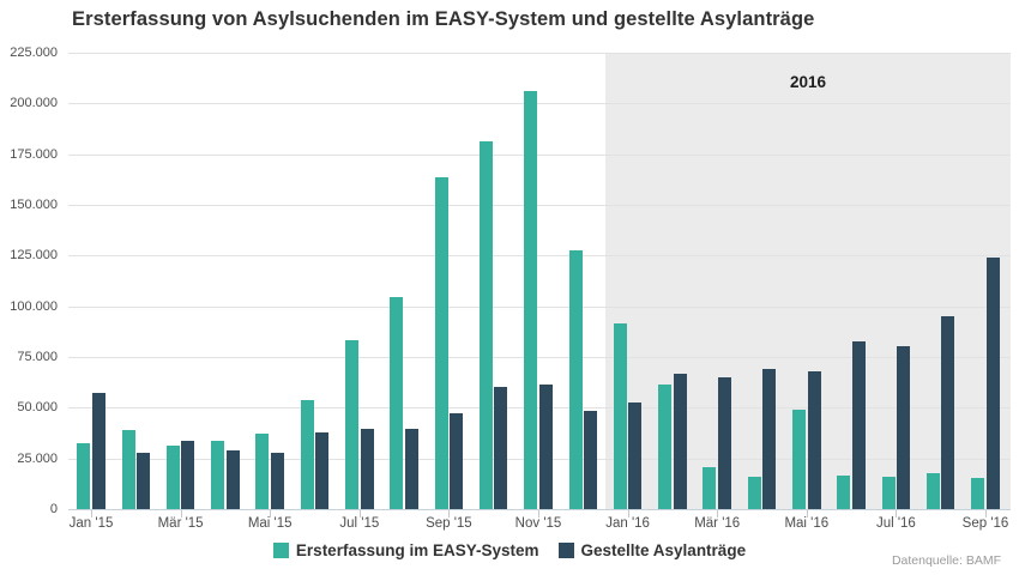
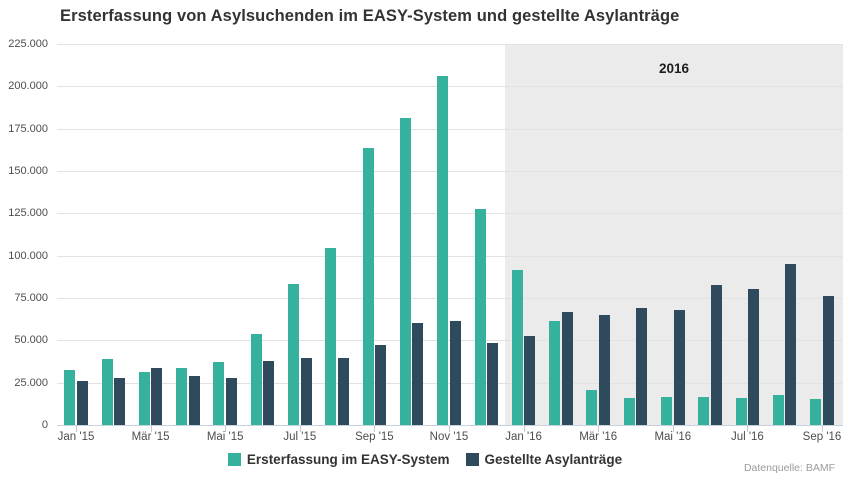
Gestellte Asylanträge/Jan '15: 57000 -> 26000
Ersterfassung im EASY-System/Mai '16: 49000 -> 16000
Gestellte Asylanträge/Sep '16: 124000 -> 76000
